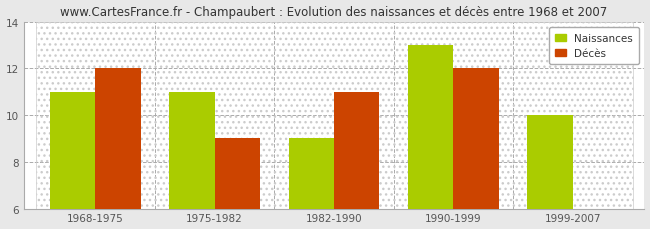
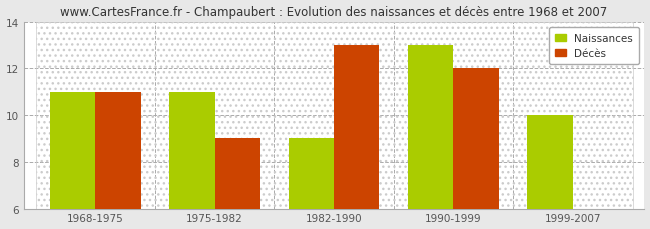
Décès/1968-1975: 12 -> 11
Décès/1982-1990: 11 -> 13
